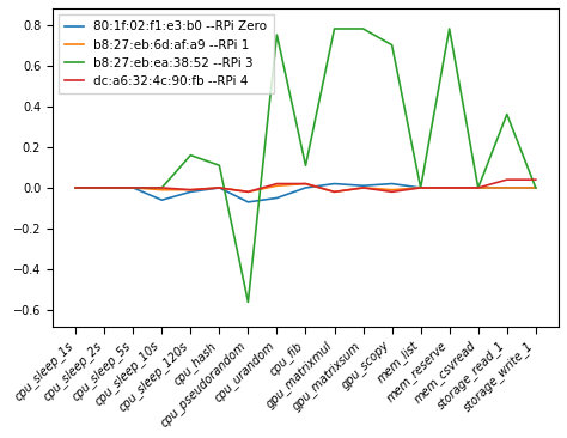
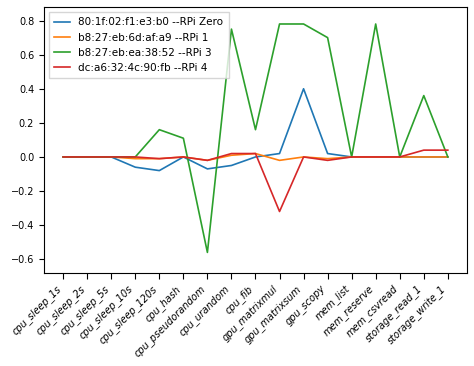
80:1f:02:f1:e3:b0 --RPi Zero/cpu_sleep_120s: -0.02 -> -0.08
b8:27:eb:ea:38:52 --RPi 3/cpu_fib: 0.11 -> 0.16
dc:a6:32:4c:90:fb --RPi 4/gpu_matrixmul: -0.02 -> -0.32
80:1f:02:f1:e3:b0 --RPi Zero/gpu_matrixsum: 0.01 -> 0.40
